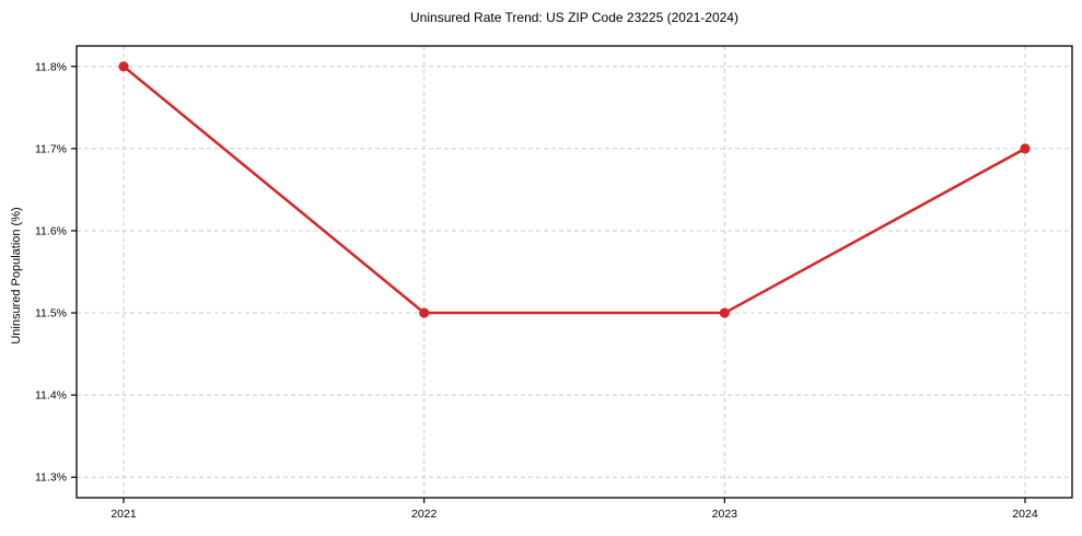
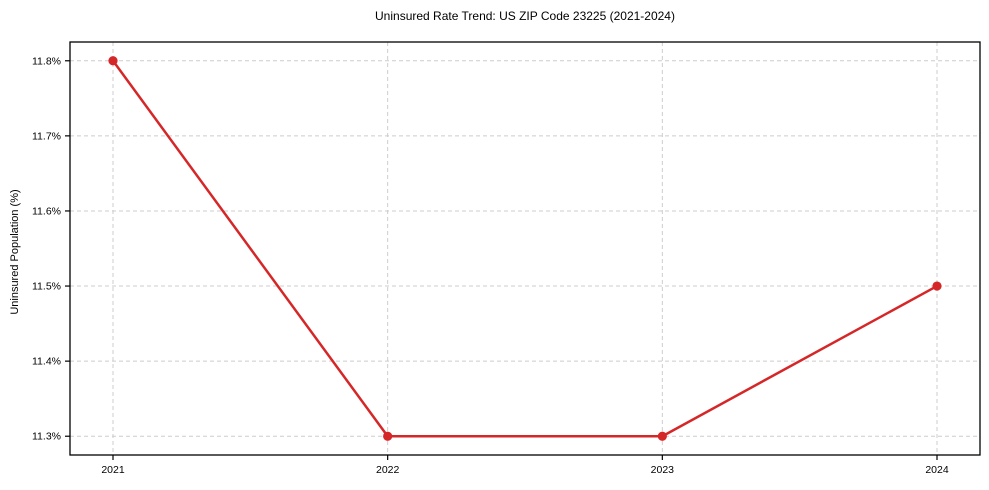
2022: 11.5% -> 11.3%
2023: 11.5% -> 11.3%
2024: 11.7% -> 11.5%
